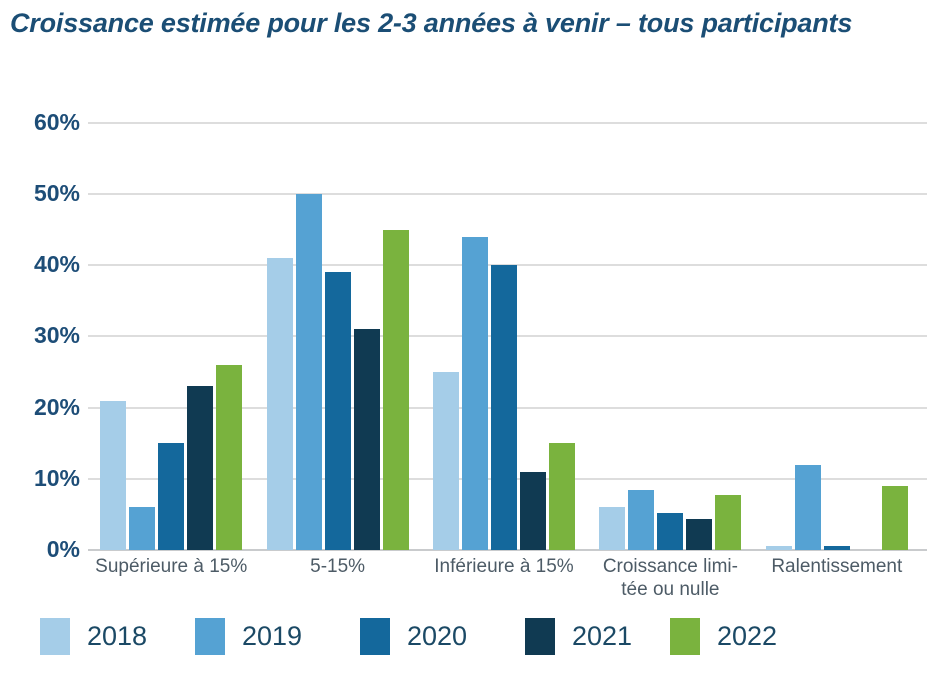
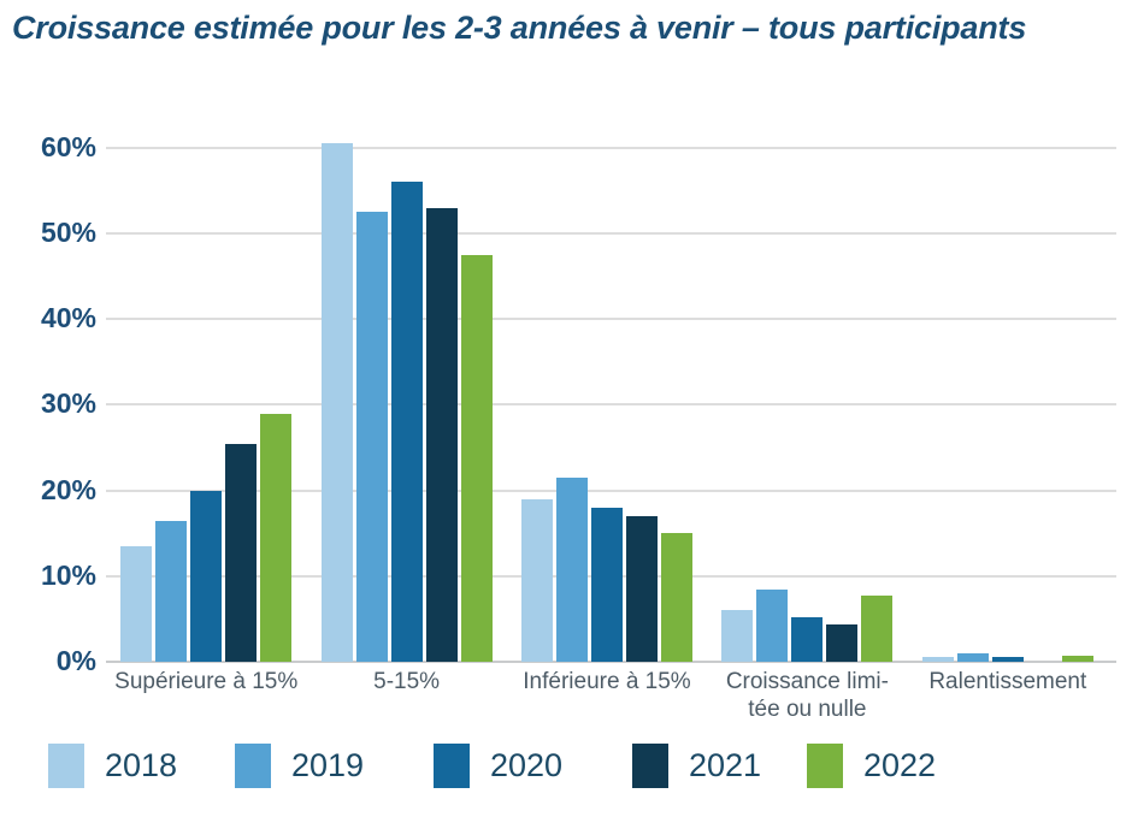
2018/Supérieure à 15%: 21% -> 14%
2019/Supérieure à 15%: 6% -> 16%
2020/Supérieure à 15%: 15% -> 20%
2021/Supérieure à 15%: 23% -> 26%
2022/Supérieure à 15%: 26% -> 29%
2018/5-15%: 41% -> 60%
2019/5-15%: 50% -> 52%
2020/5-15%: 39% -> 56%
2021/5-15%: 31% -> 53%
2022/5-15%: 45% -> 48%
2018/Inférieure à 15%: 25% -> 19%
2019/Inférieure à 15%: 44% -> 22%
2020/Inférieure à 15%: 40% -> 18%
2021/Inférieure à 15%: 11% -> 17%
2019/Ralentissement: 12% -> 1%
2022/Ralentissement: 9% -> 1%
